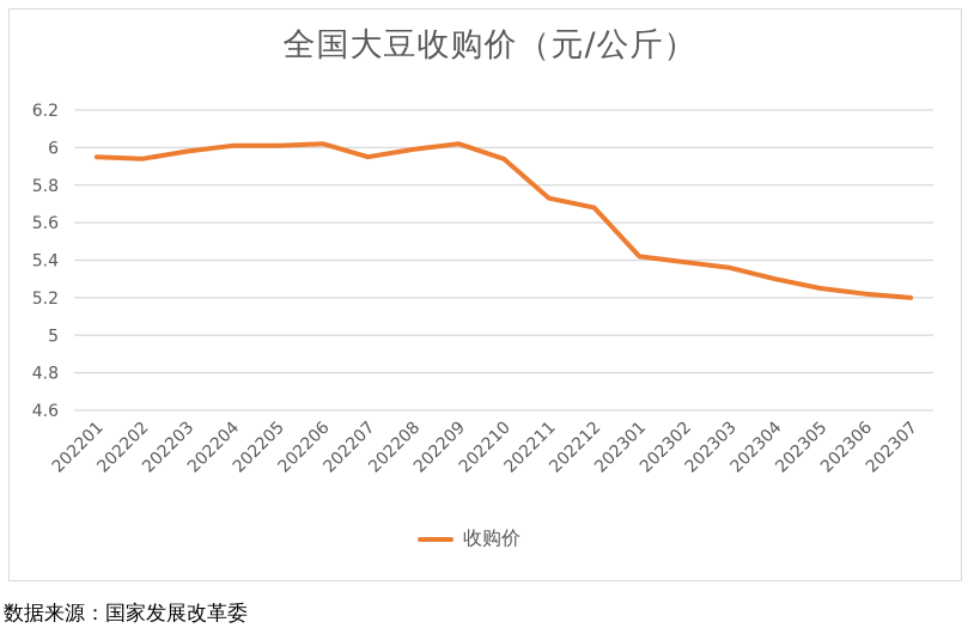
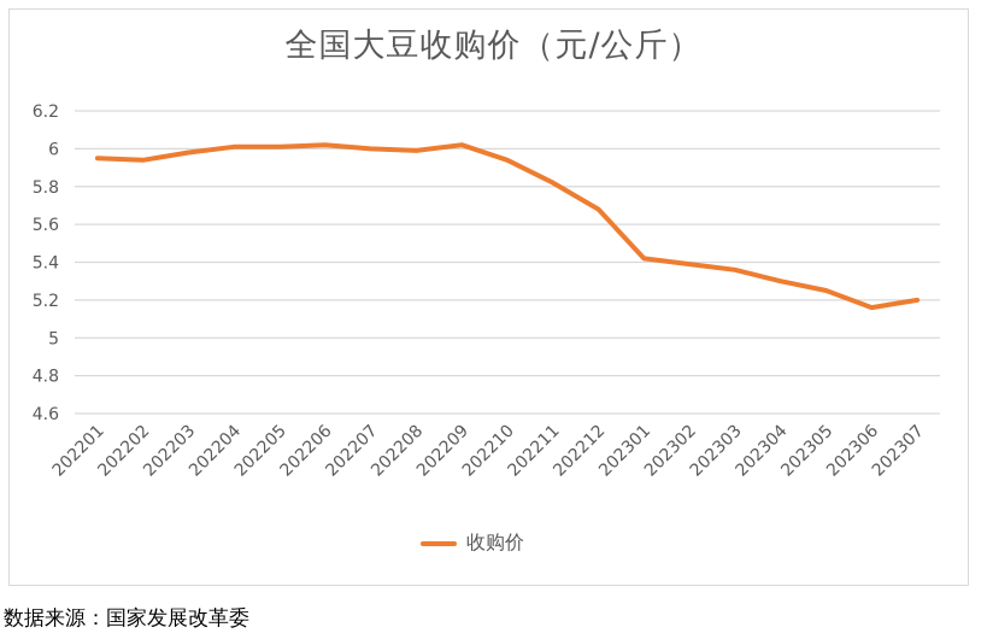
202207: 5.95 -> 6.00
202211: 5.73 -> 5.82
202306: 5.22 -> 5.16
